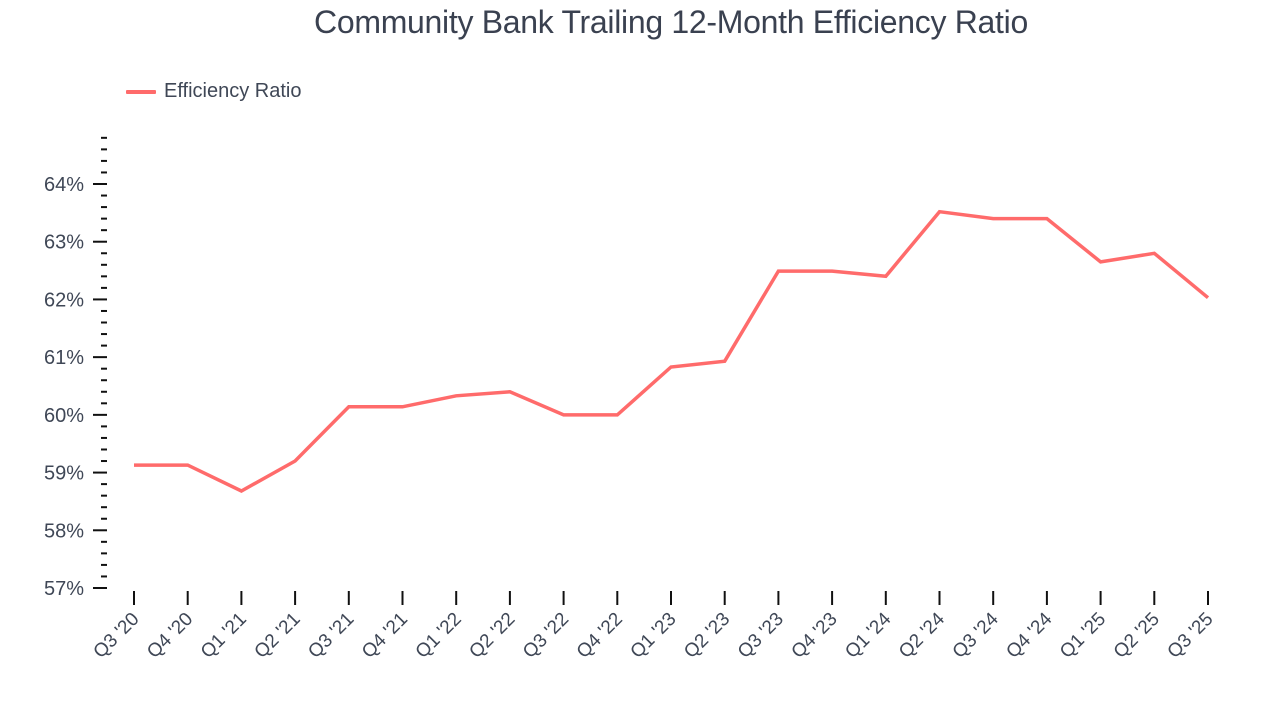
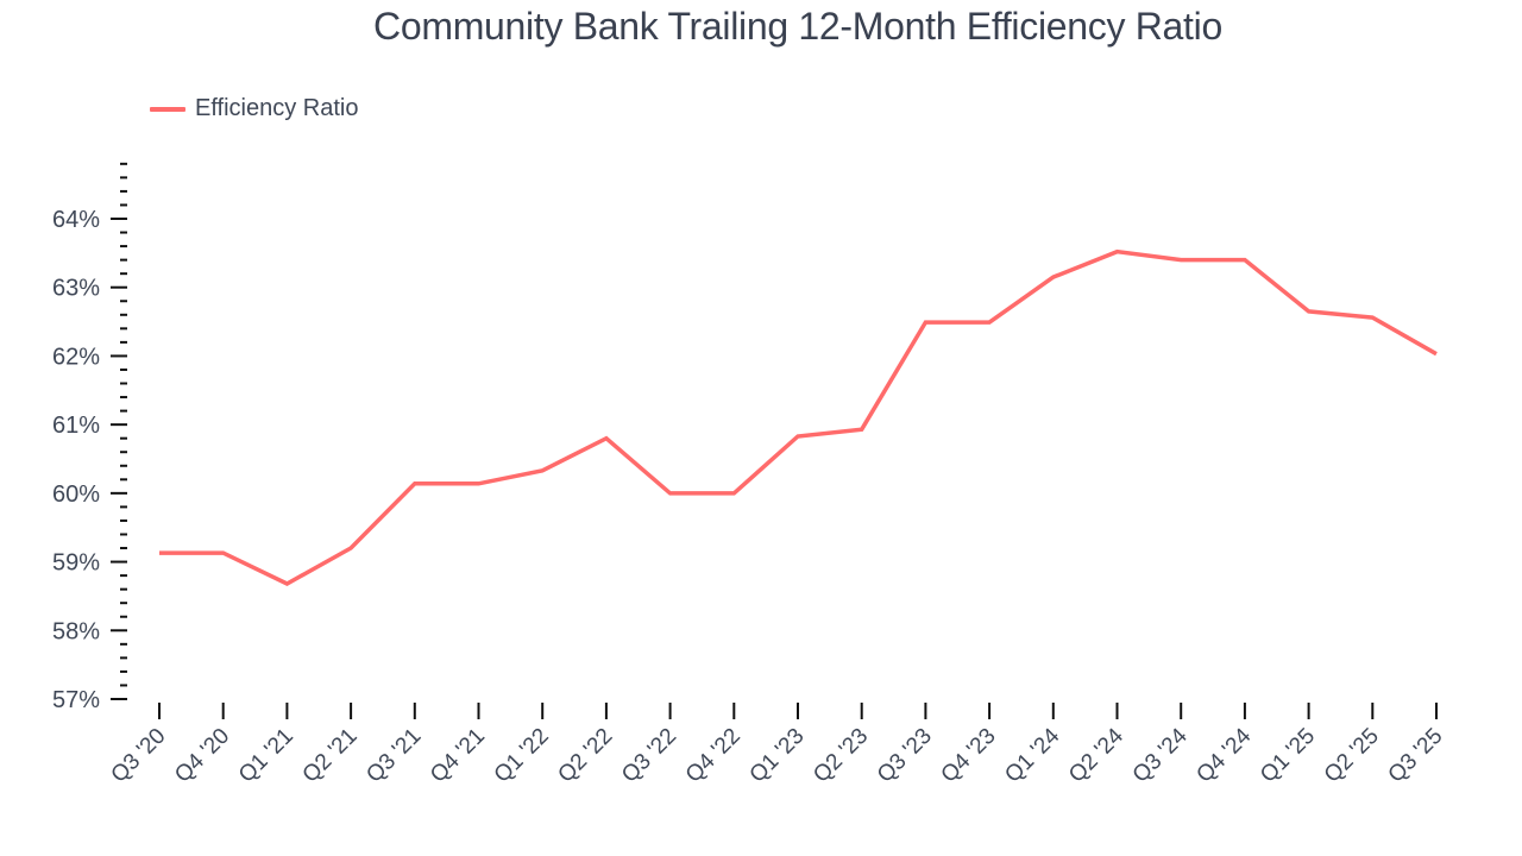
Q2 '22: 60.4% -> 60.8%
Q1 '24: 62.4% -> 63.1%
Q2 '25: 62.8% -> 62.6%
